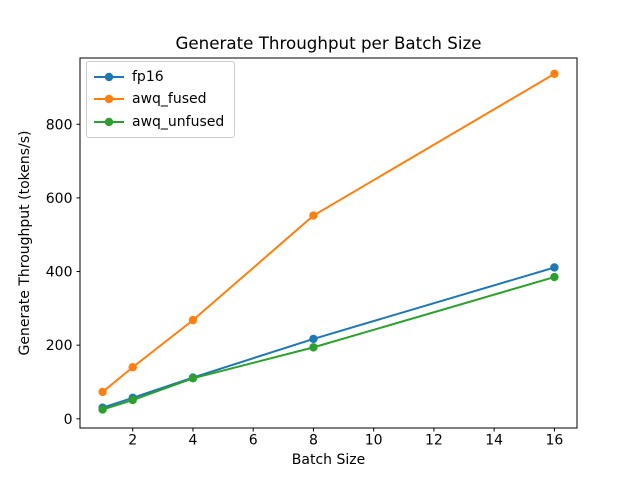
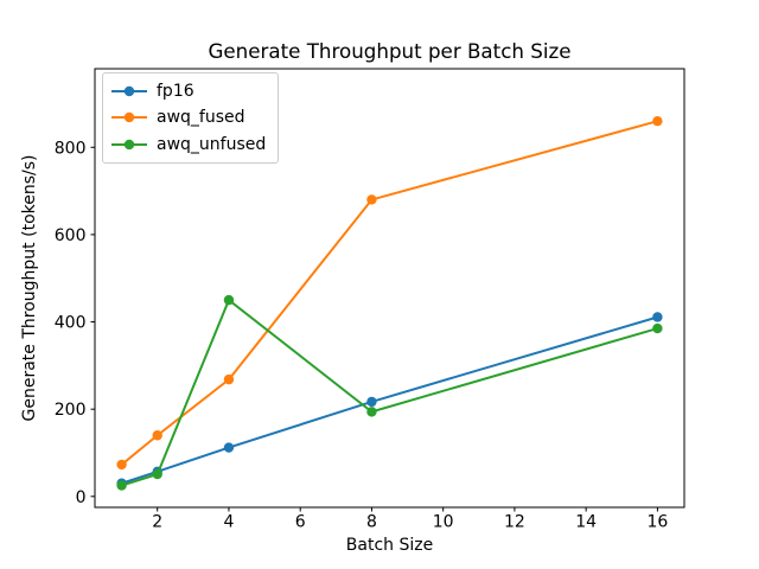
awq_unfused/4: 110 -> 450
awq_fused/8: 550 -> 680
awq_fused/16: 940 -> 860
